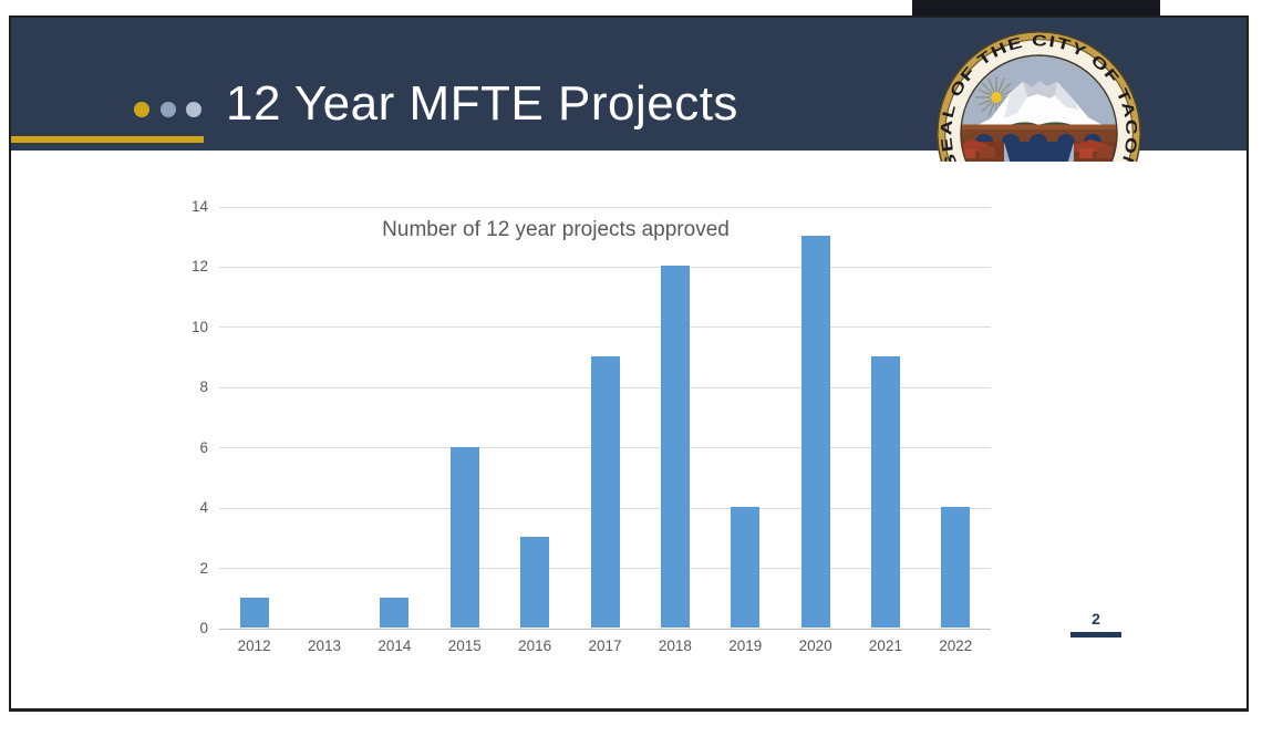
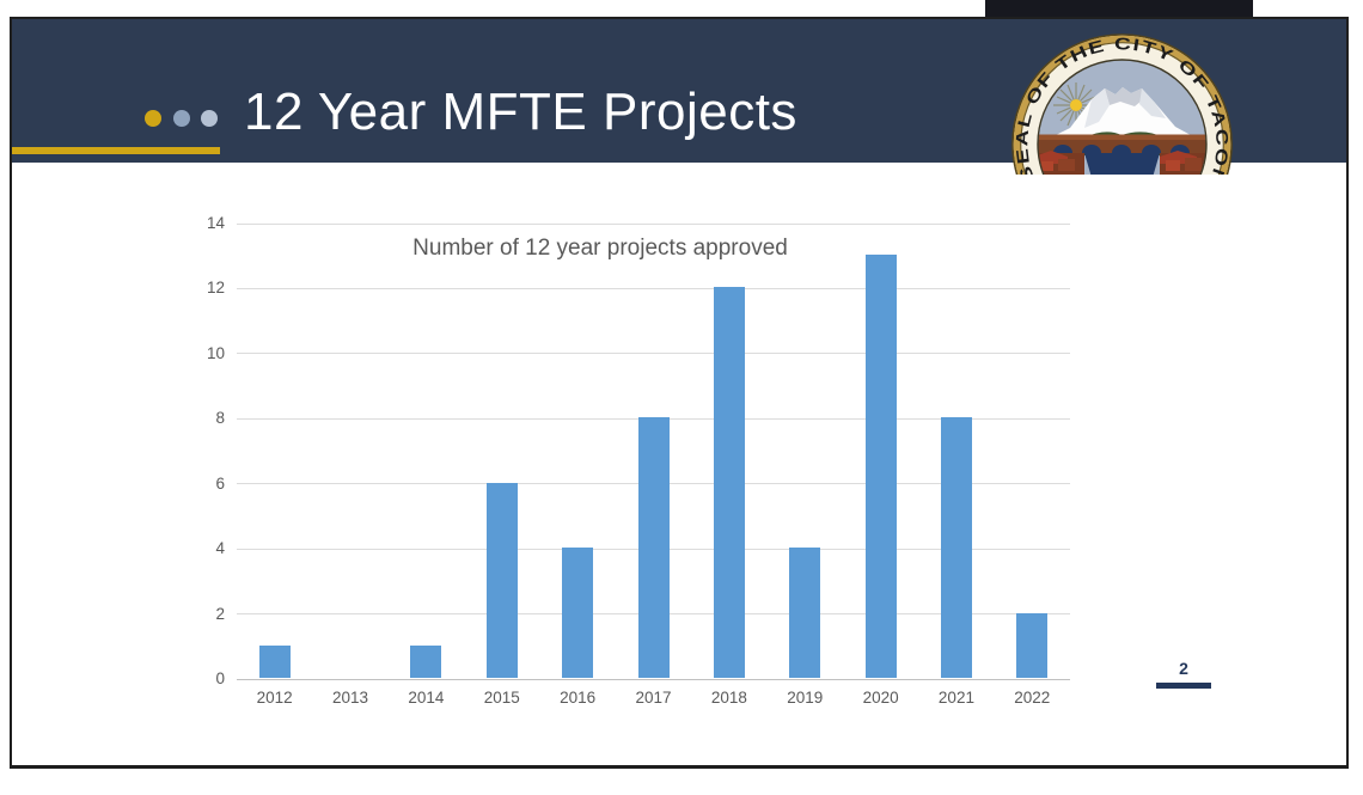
2016: 3 -> 4
2017: 9 -> 8
2021: 9 -> 8
2022: 4 -> 2
